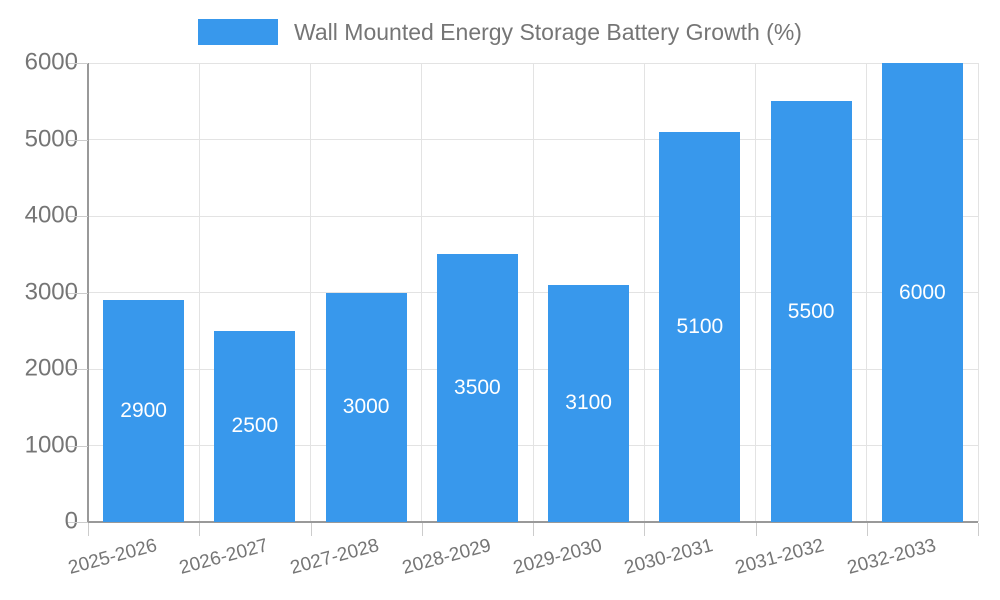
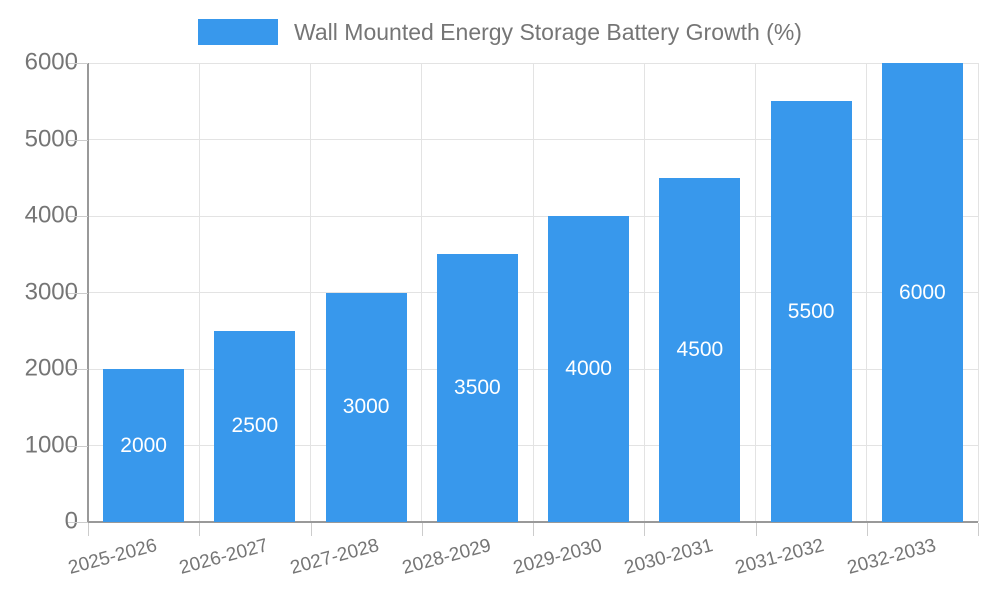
2025-2026: 2900 -> 2000
2029-2030: 3100 -> 4000
2030-2031: 5100 -> 4500
